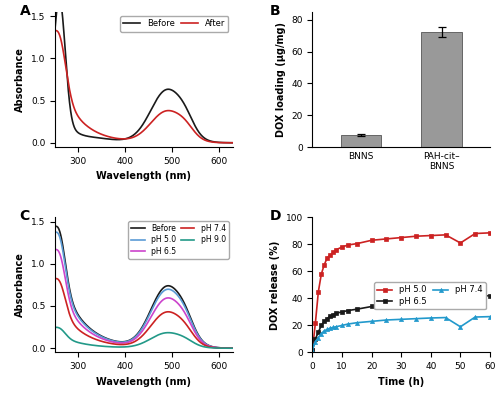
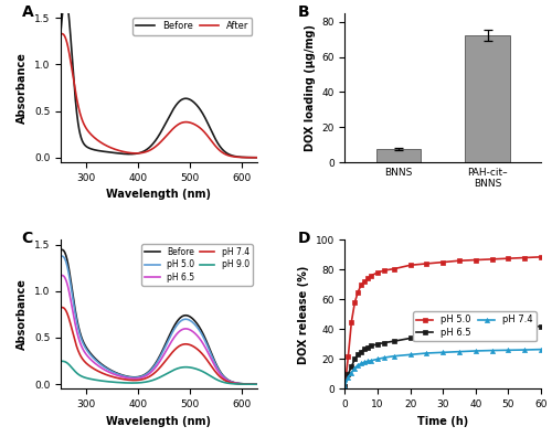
pH 5.0/50: 81 -> 88
pH 7.4/50: 19 -> 26
